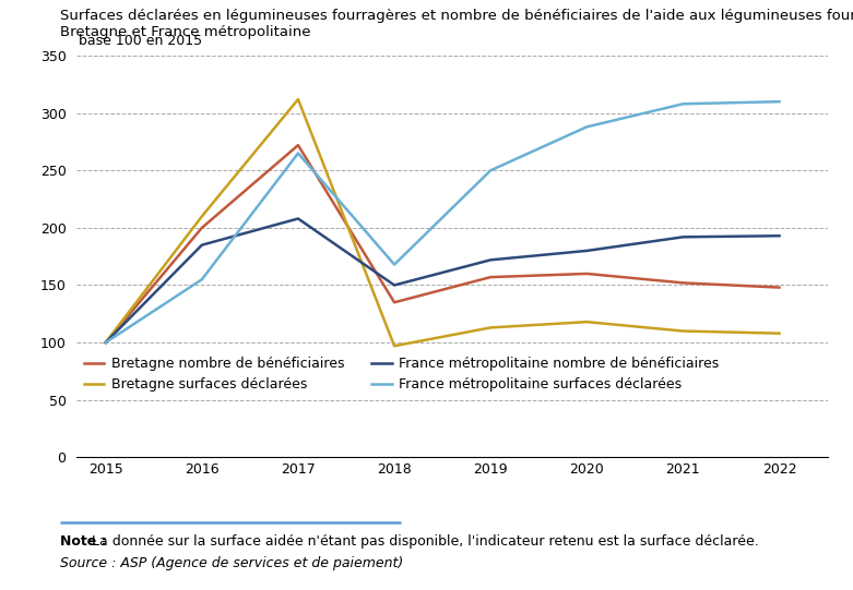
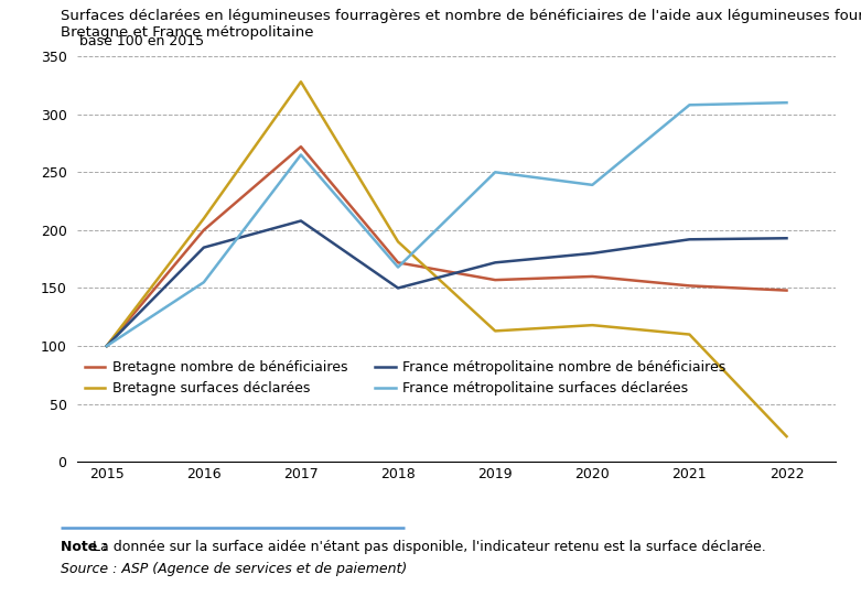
Bretagne surfaces déclarées/2017: 312 -> 328
Bretagne nombre de bénéficiaires/2018: 135 -> 172
Bretagne surfaces déclarées/2018: 97 -> 190
France métropolitaine surfaces déclarées/2020: 288 -> 239
Bretagne surfaces déclarées/2022: 108 -> 22
